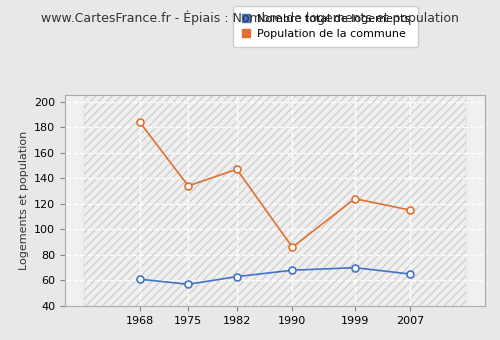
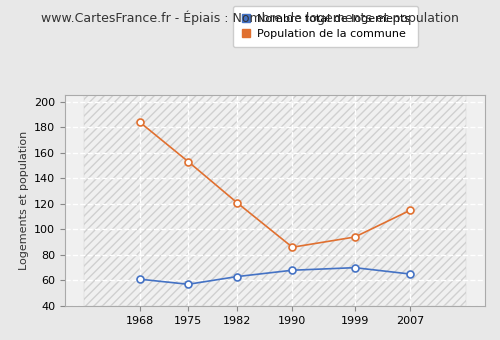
Population de la commune/1975: 134 -> 153
Population de la commune/1982: 147 -> 121
Population de la commune/1999: 124 -> 94
